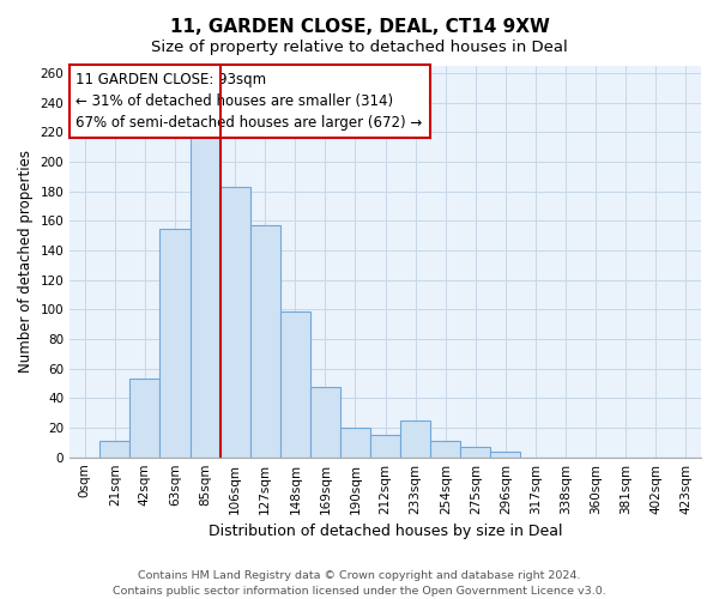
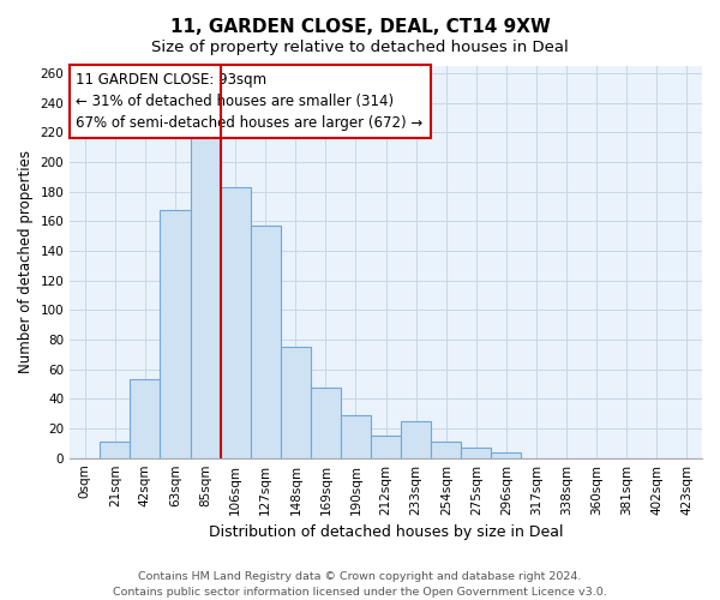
63sqm: 155 -> 168
148sqm: 99 -> 75
190sqm: 20 -> 29
